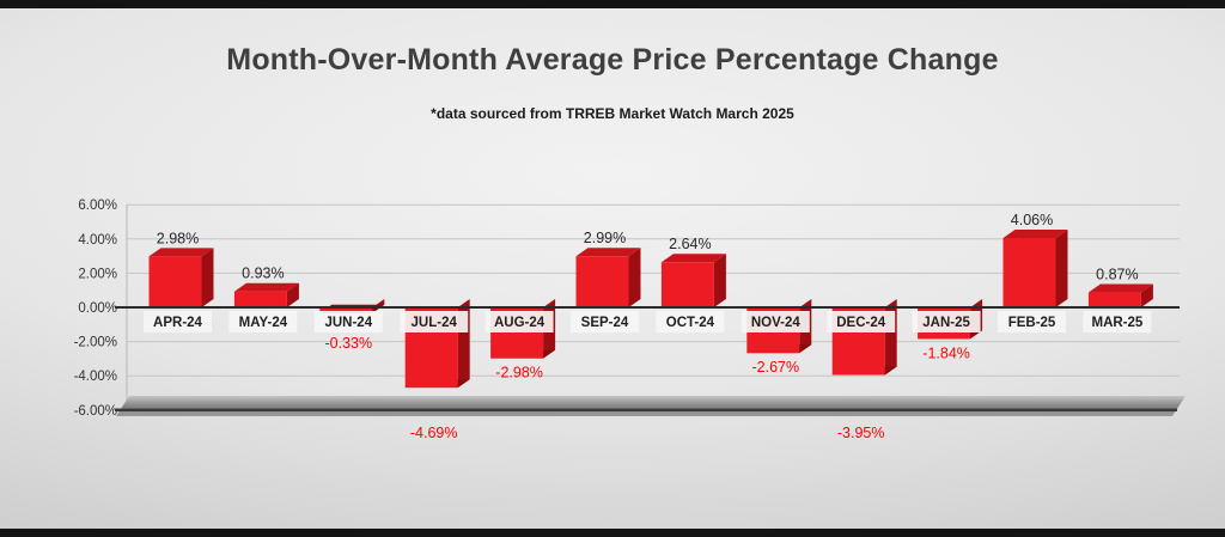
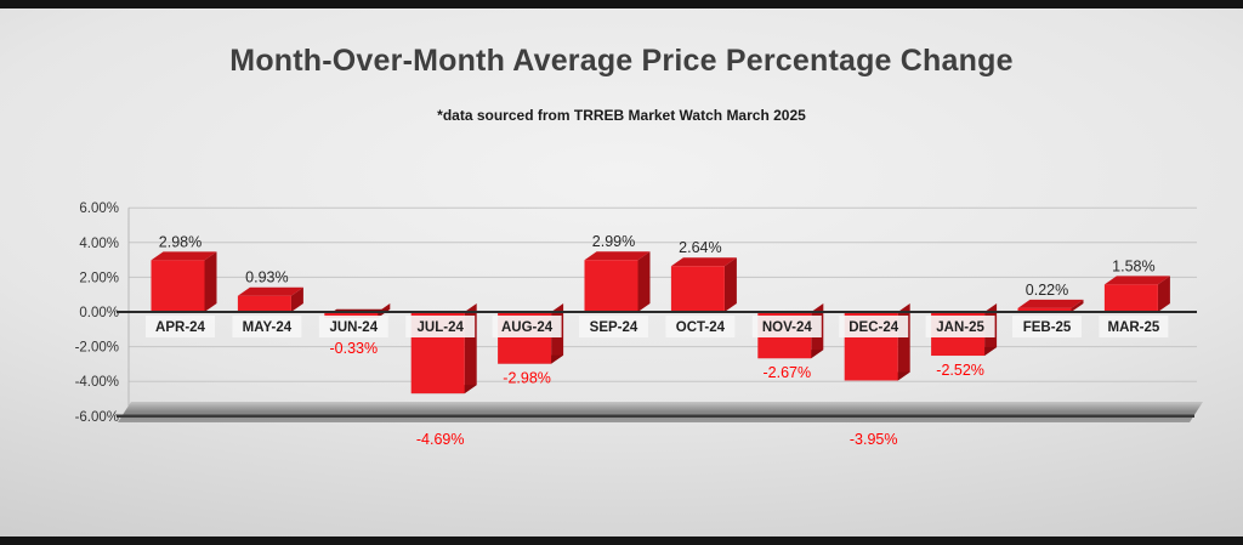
JAN-25: -1.84% -> -2.52%
FEB-25: 4.06% -> 0.22%
MAR-25: 0.87% -> 1.58%
